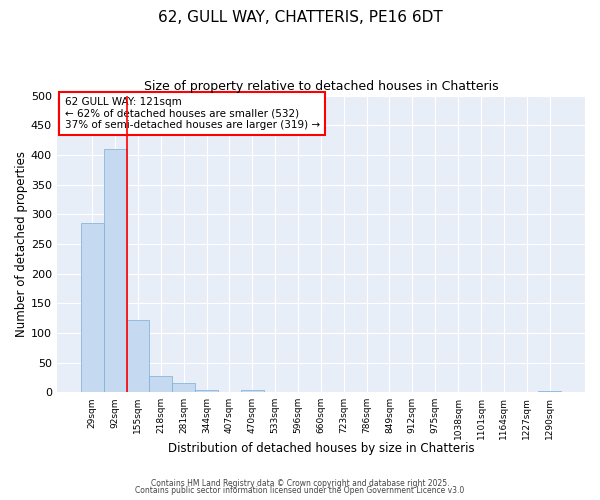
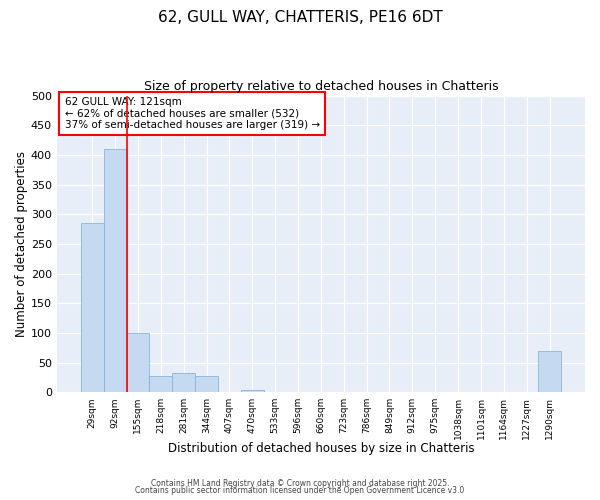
155sqm: 122 -> 100
281sqm: 15 -> 32
344sqm: 3 -> 28
1290sqm: 2 -> 70
